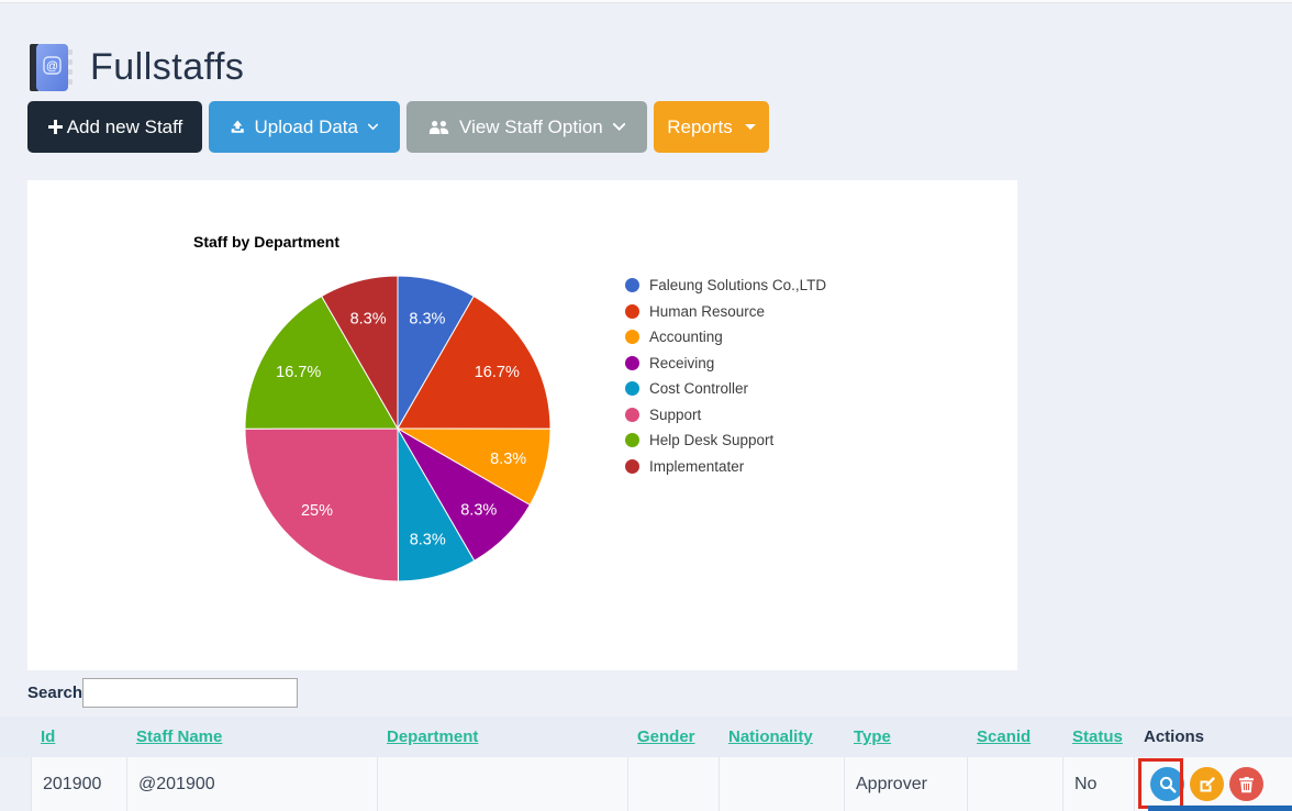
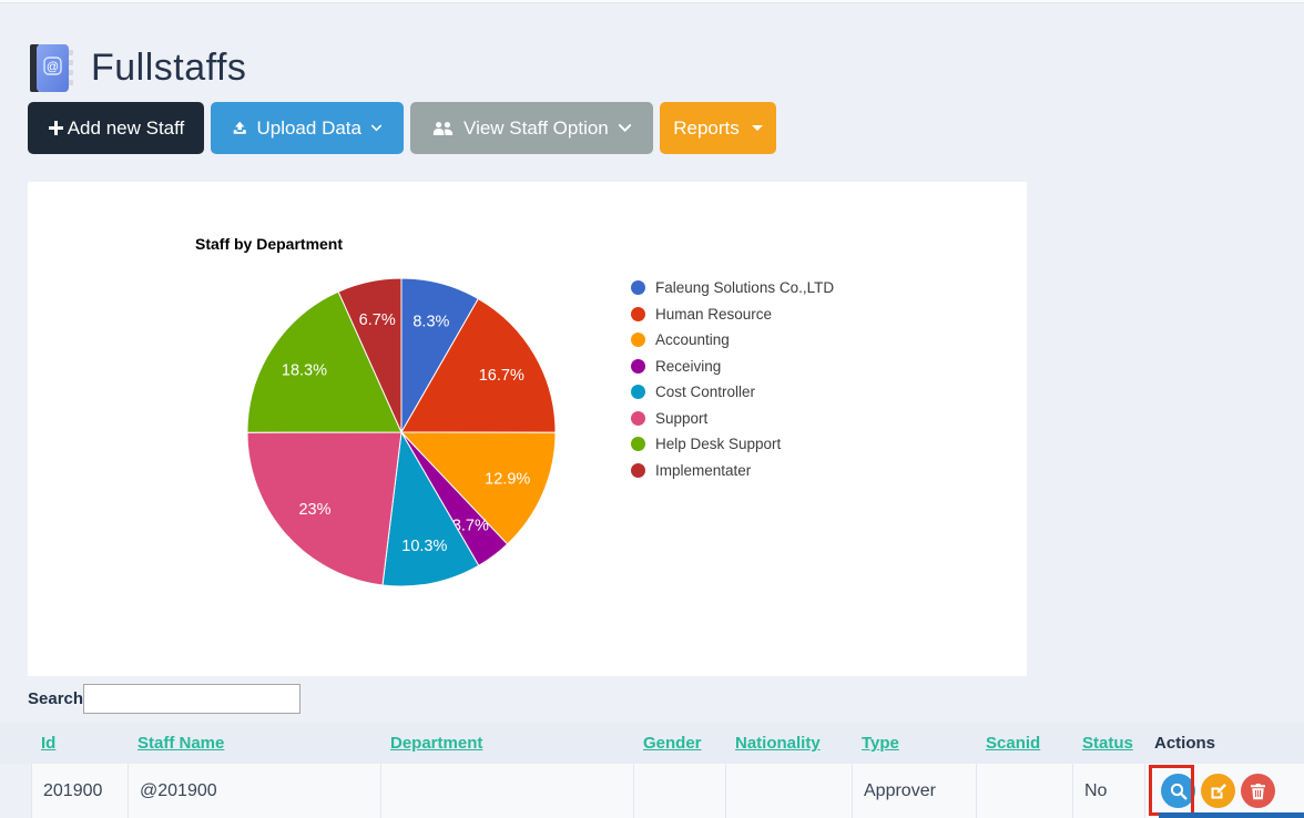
Accounting: 8.3% -> 12.9%
Receiving: 8.3% -> 3.7%
Cost Controller: 8.3% -> 10.3%
Support: 25% -> 23%
Help Desk Support: 16.7% -> 18.3%
Implementater: 8.3% -> 6.7%
